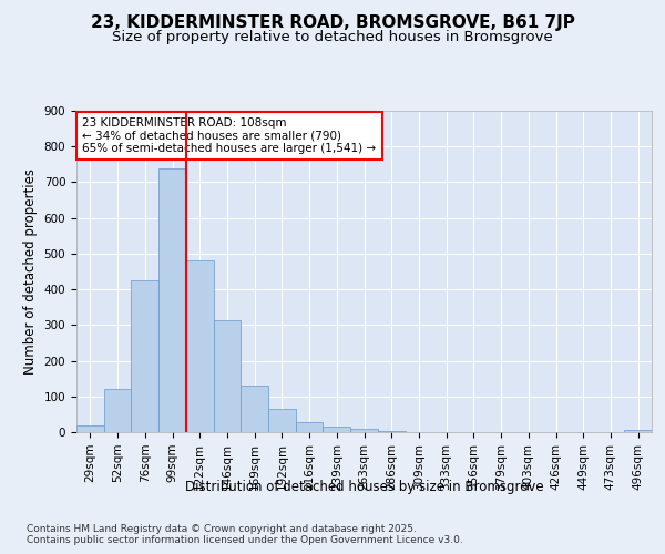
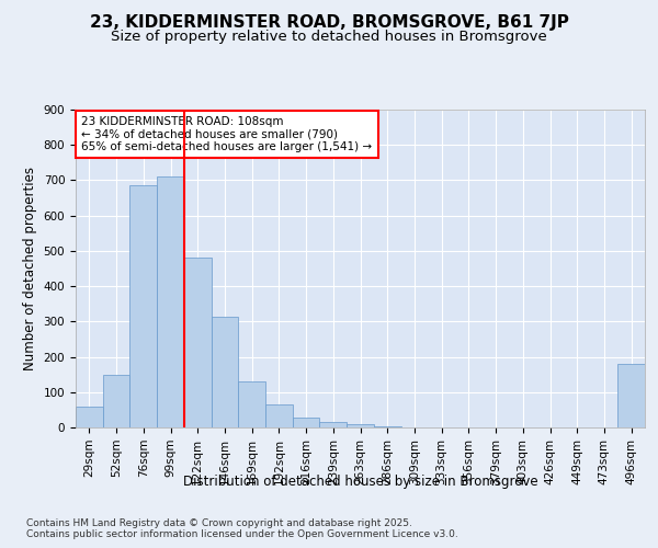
29sqm: 20 -> 60
52sqm: 122 -> 150
76sqm: 425 -> 685
99sqm: 740 -> 710
496sqm: 7 -> 180
